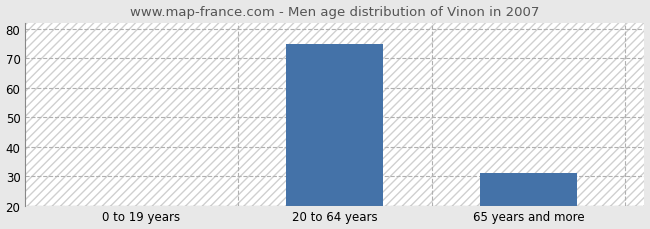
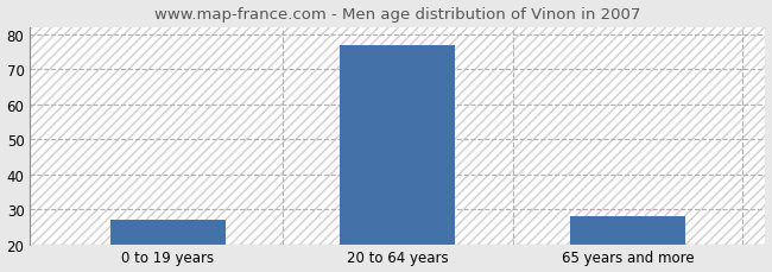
0 to 19 years: 20 -> 27
20 to 64 years: 75 -> 77
65 years and more: 31 -> 28
